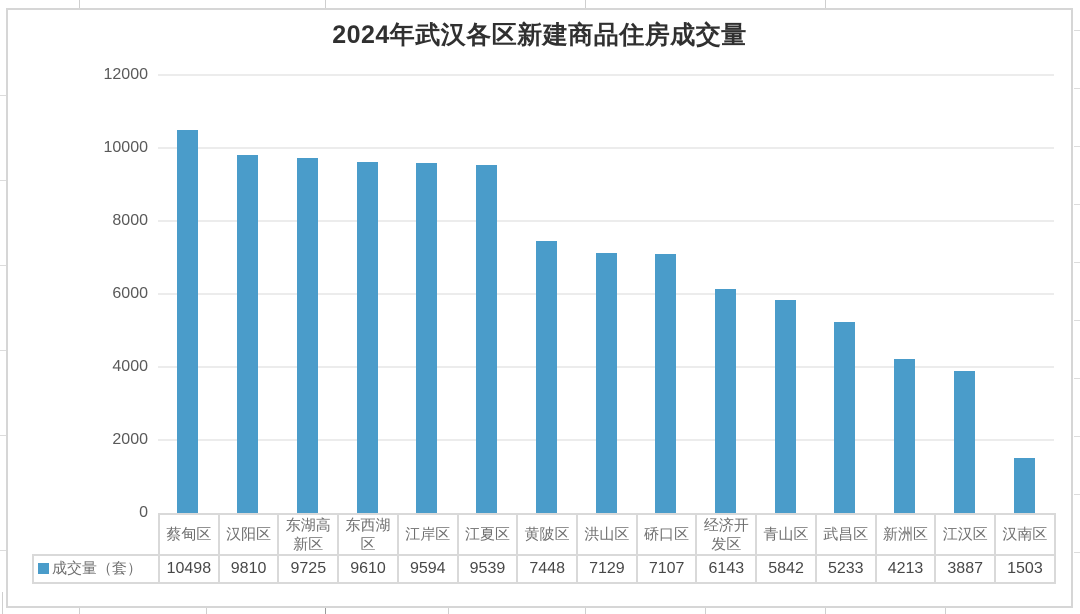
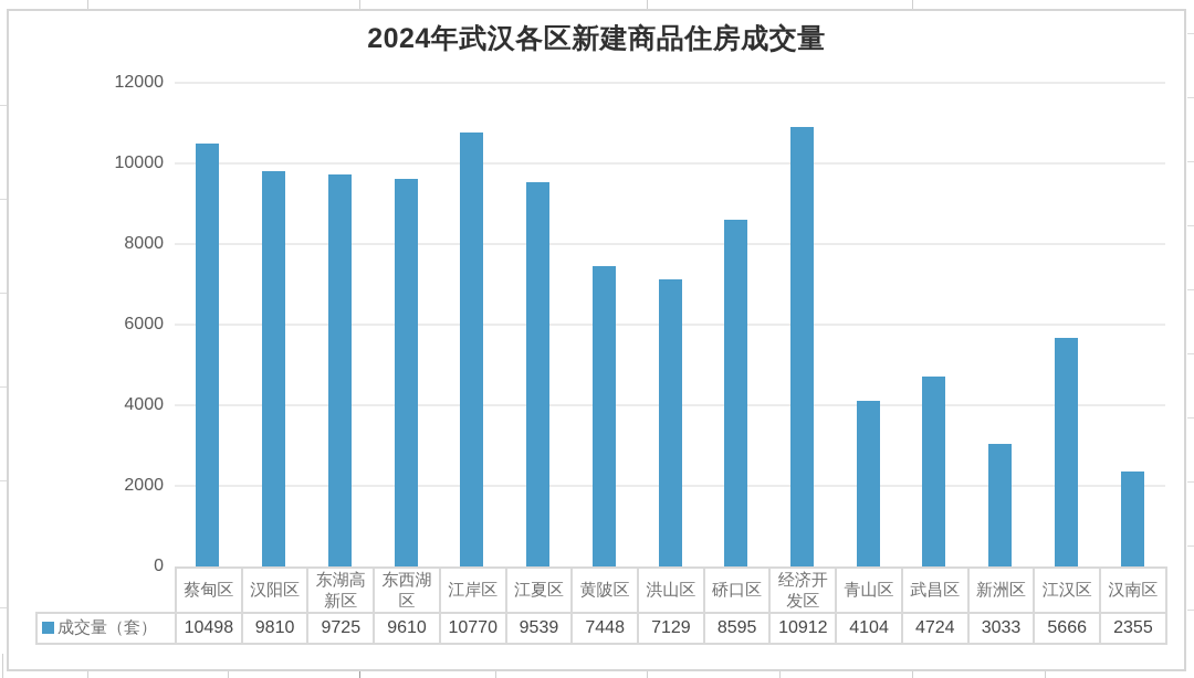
江岸区: 9594 -> 10770
硚口区: 7107 -> 8595
经济开发区: 6143 -> 10912
青山区: 5842 -> 4104
武昌区: 5233 -> 4724
新洲区: 4213 -> 3033
江汉区: 3887 -> 5666
汉南区: 1503 -> 2355
